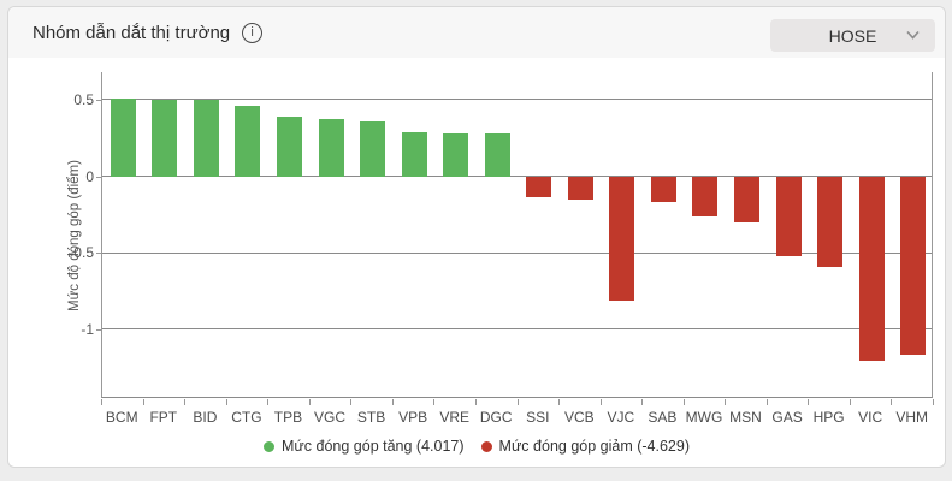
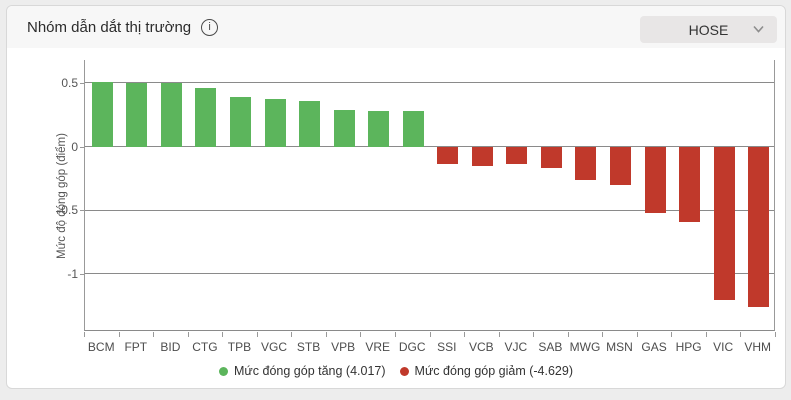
VJC: -0.81 -> -0.14
VHM: -1.17 -> -1.26
